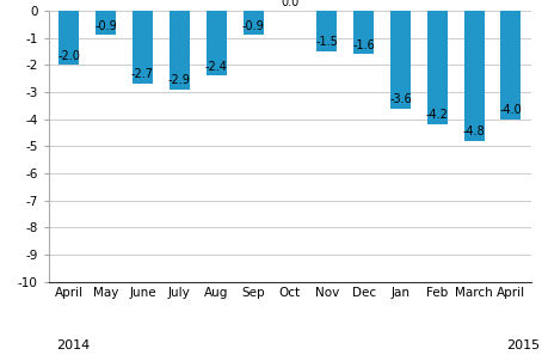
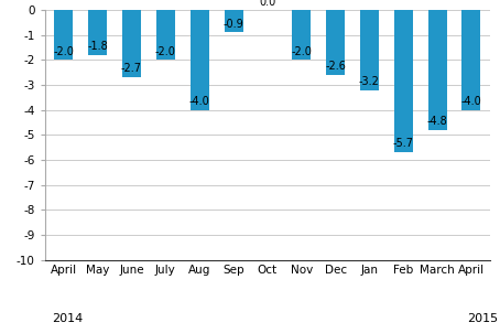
May: -0.9 -> -1.8
July: -2.9 -> -2.0
Aug: -2.4 -> -4.0
Nov: -1.5 -> -2.0
Dec: -1.6 -> -2.6
Jan: -3.6 -> -3.2
Feb: -4.2 -> -5.7
